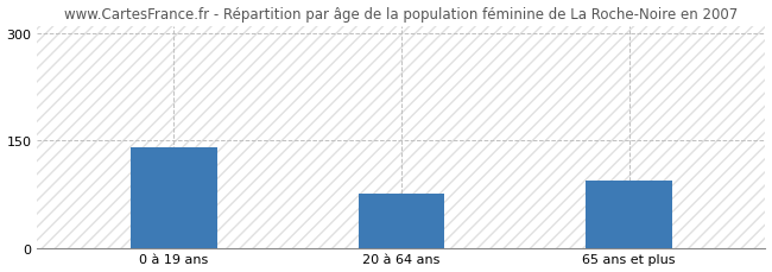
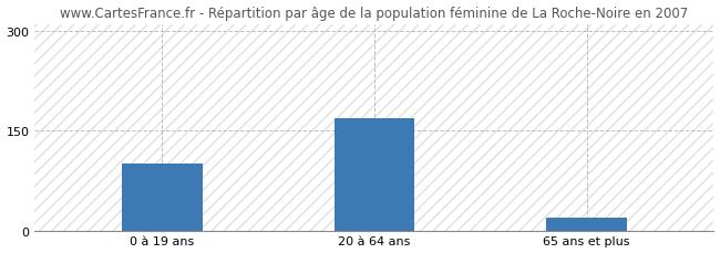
0 à 19 ans: 140 -> 100
20 à 64 ans: 76 -> 168
65 ans et plus: 94 -> 20
